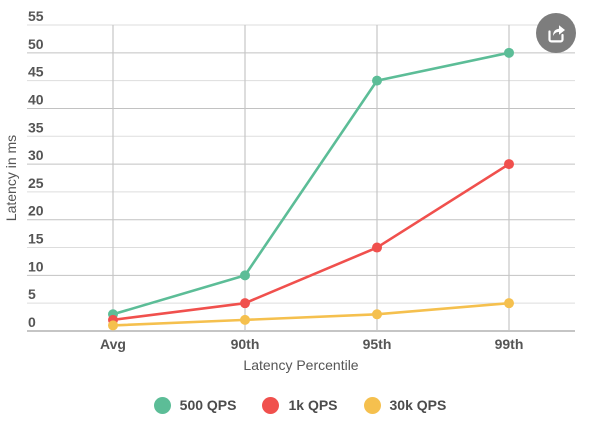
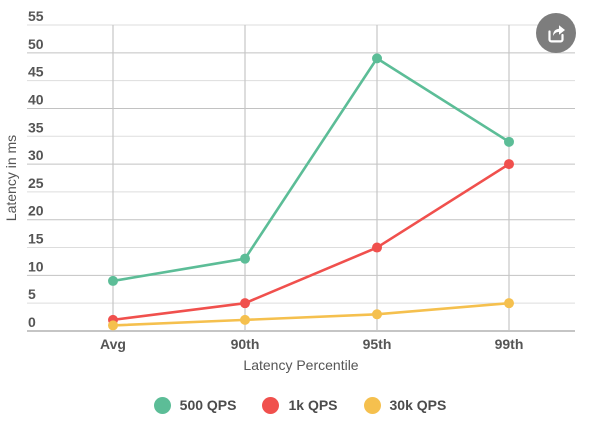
500 QPS/Avg: 3 -> 9
500 QPS/90th: 10 -> 13
500 QPS/95th: 45 -> 49
500 QPS/99th: 50 -> 34
